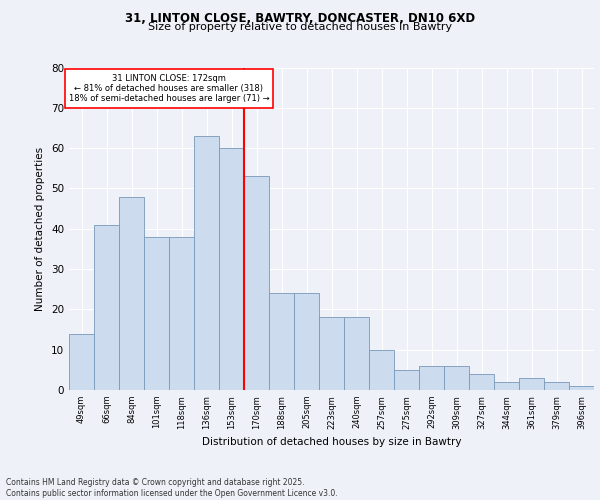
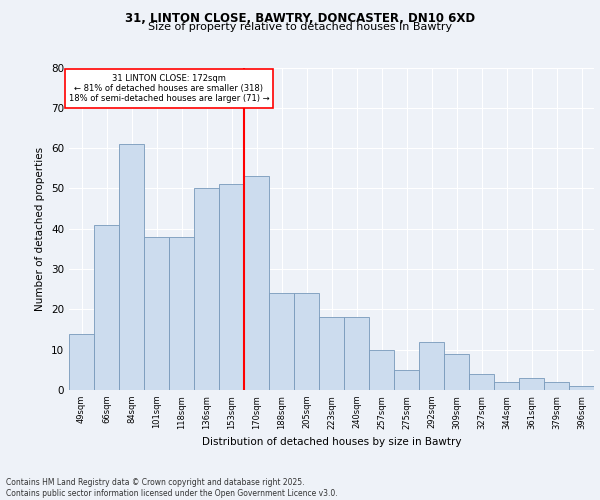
84sqm: 48 -> 61
136sqm: 63 -> 50
153sqm: 60 -> 51
292sqm: 6 -> 12
309sqm: 6 -> 9
